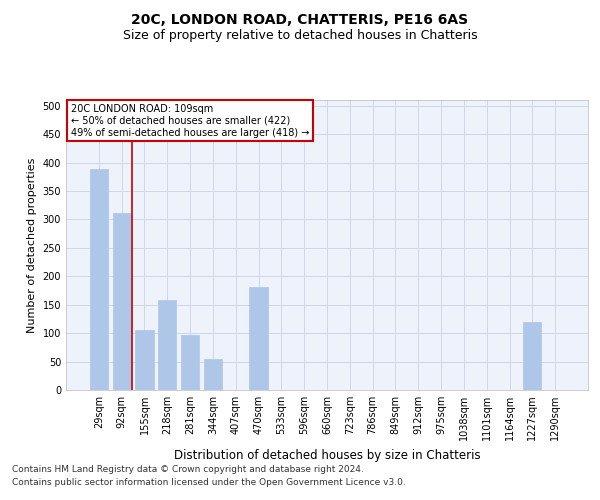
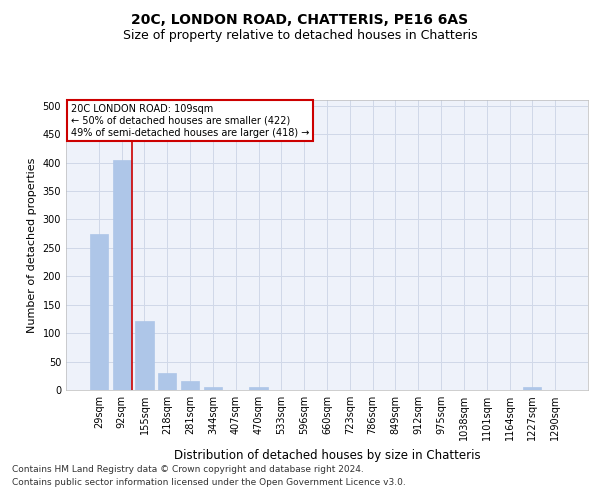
29sqm: 388 -> 275
92sqm: 312 -> 405
155sqm: 106 -> 122
218sqm: 158 -> 30
281sqm: 96 -> 16
344sqm: 54 -> 5
470sqm: 182 -> 5
1227sqm: 120 -> 5
